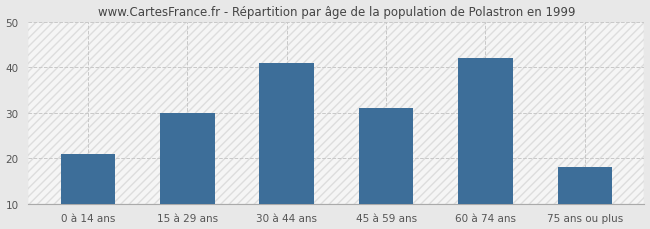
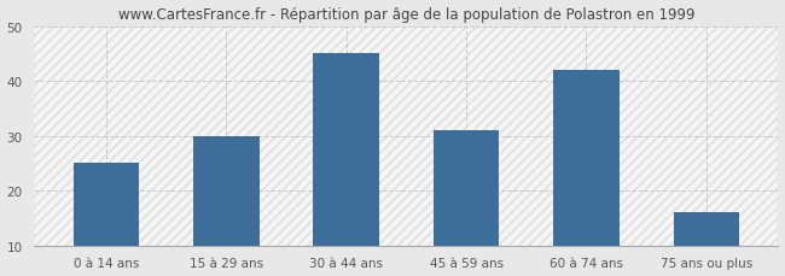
0 à 14 ans: 21 -> 25
30 à 44 ans: 41 -> 45
75 ans ou plus: 18 -> 16
